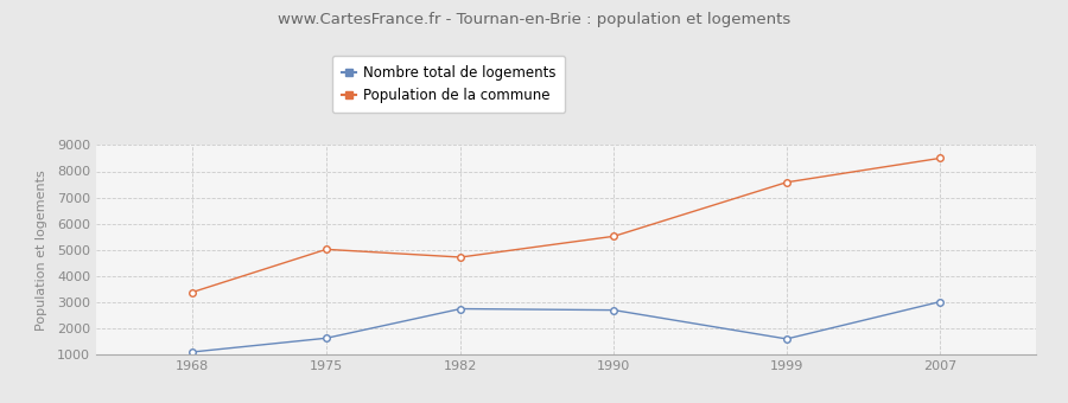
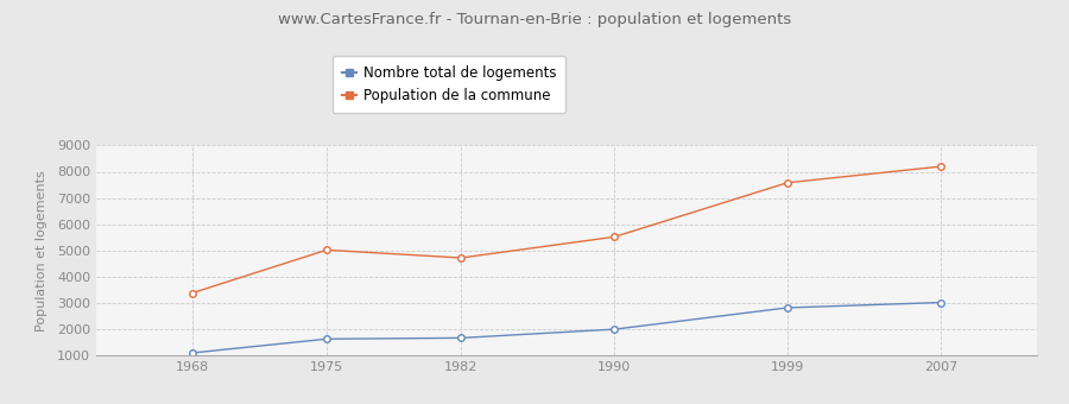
Nombre total de logements/1982: 2750 -> 1670
Nombre total de logements/1990: 2700 -> 2000
Nombre total de logements/1999: 1600 -> 2820
Population de la commune/2007: 8500 -> 8200
